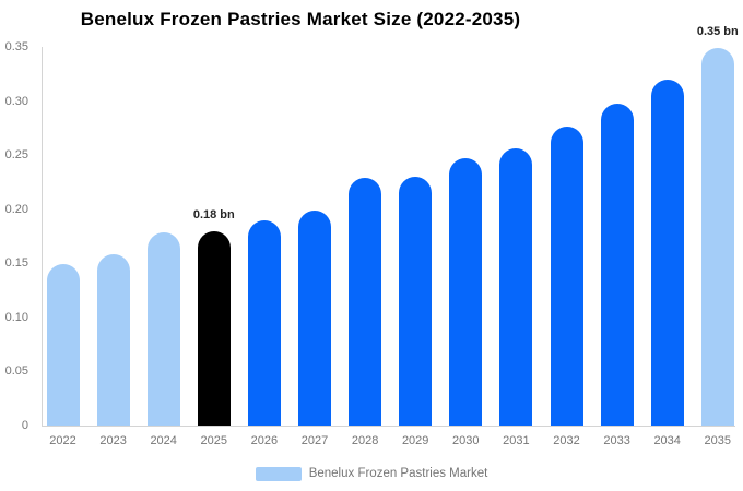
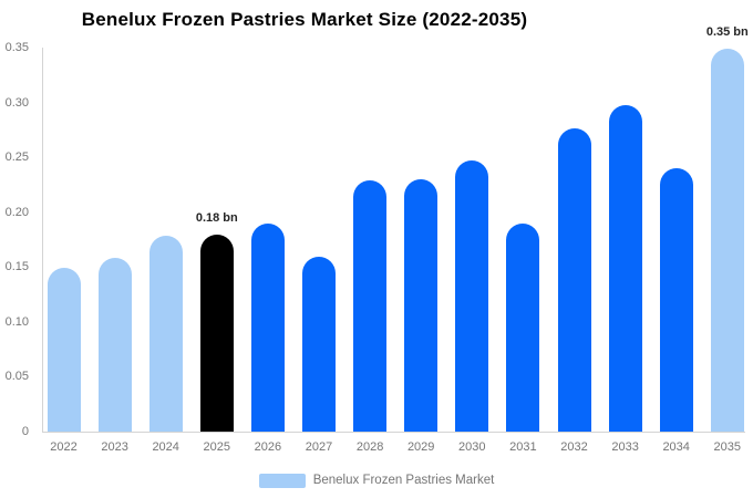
2027: 0.20 -> 0.16
2031: 0.26 -> 0.19
2034: 0.32 -> 0.24
